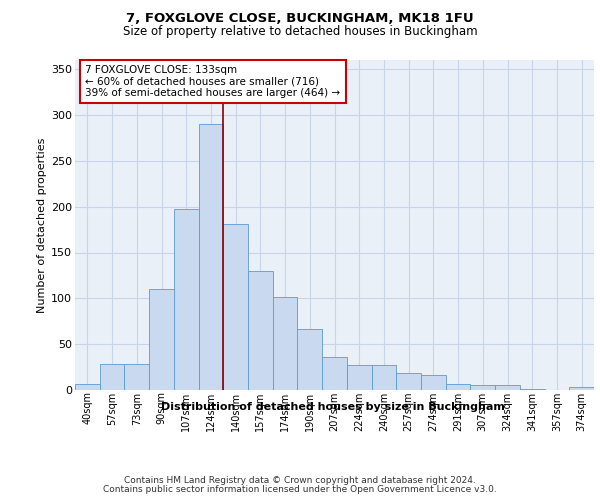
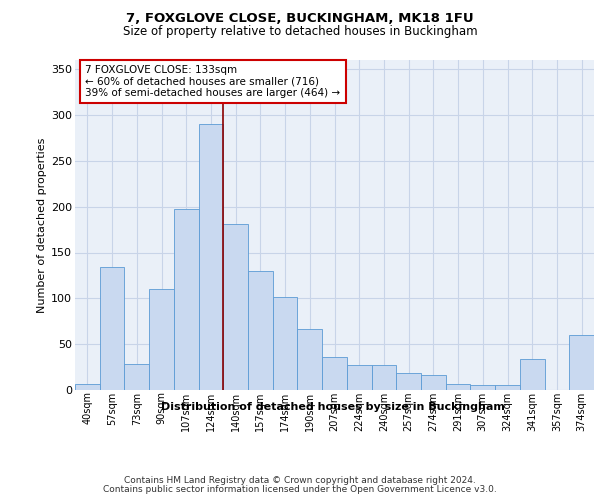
57sqm: 28 -> 134
341sqm: 1 -> 34
374sqm: 3 -> 60
